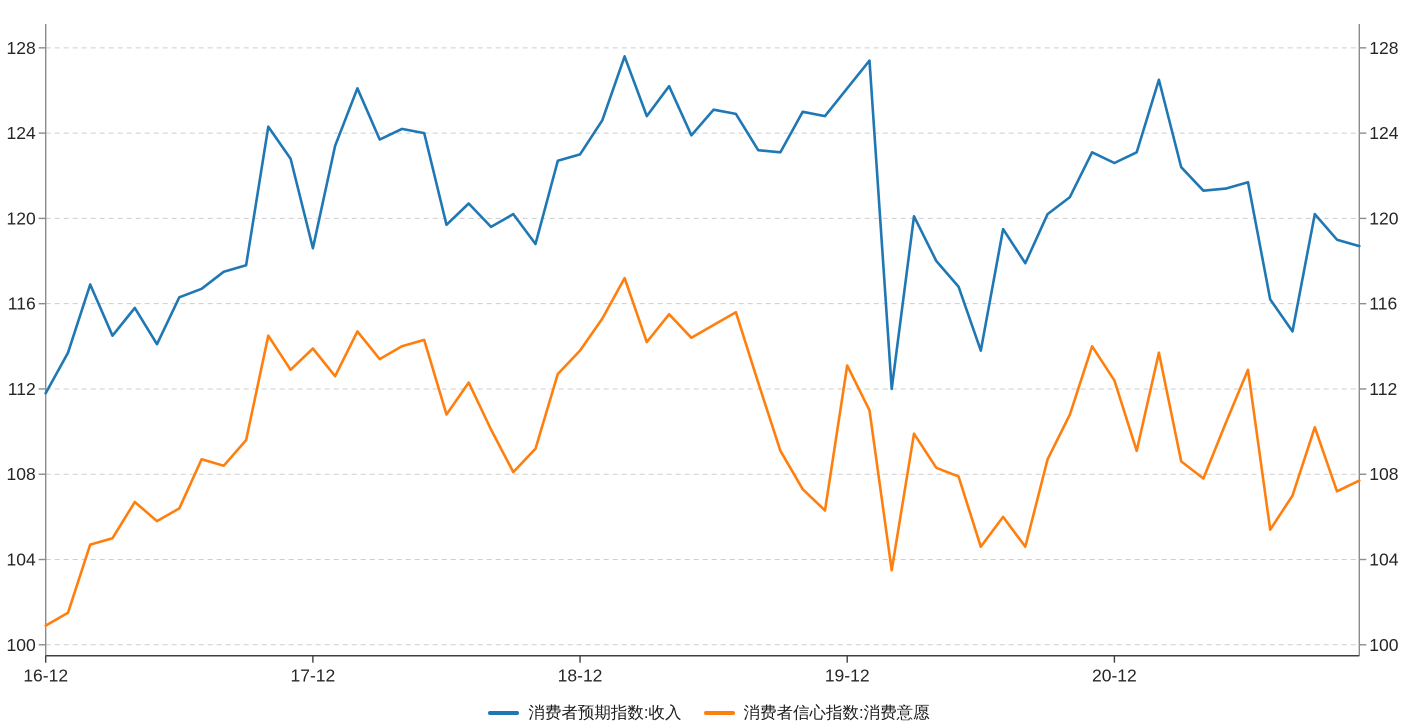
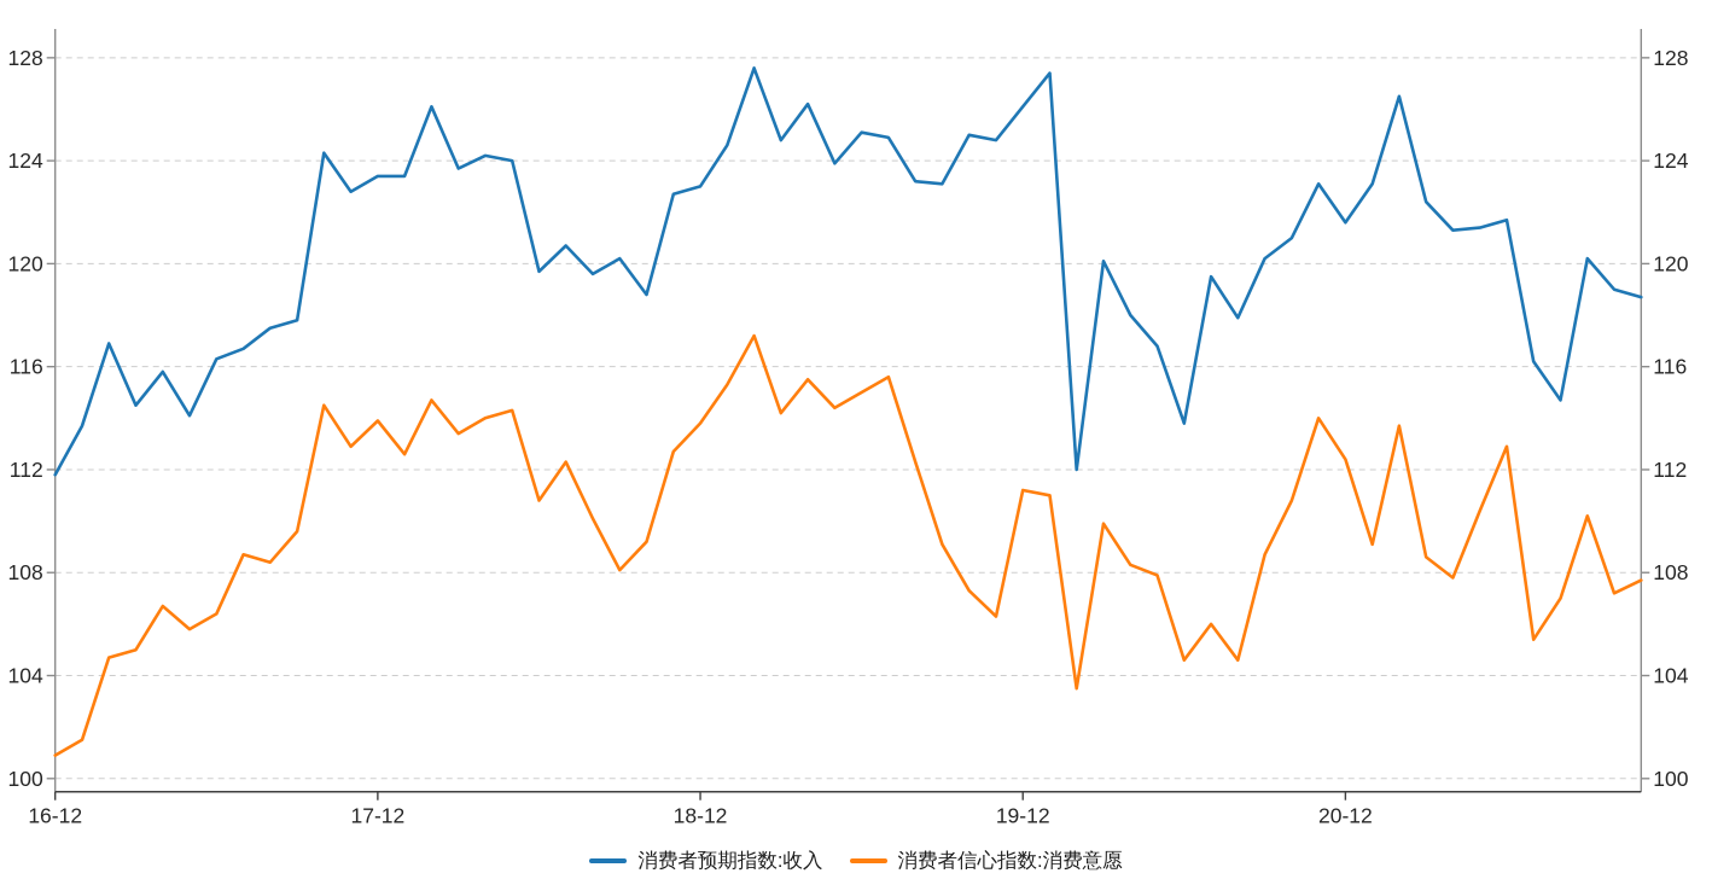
消费者预期指数:收入/17-12: 118.6 -> 123.4
消费者信心指数:消费意愿/19-12: 113.1 -> 111.2
消费者预期指数:收入/20-12: 122.6 -> 121.6
